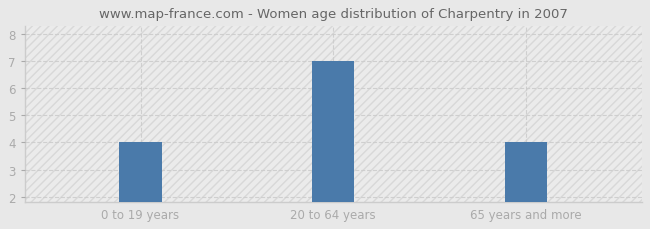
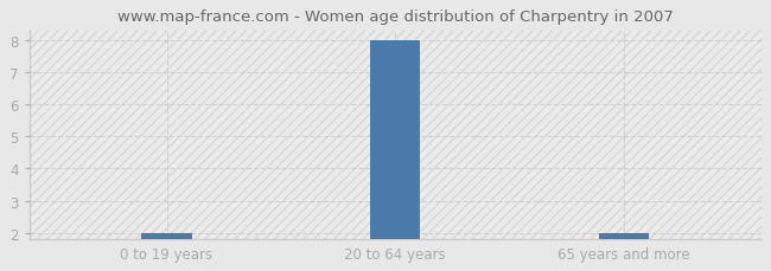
0 to 19 years: 4 -> 2
20 to 64 years: 7 -> 8
65 years and more: 4 -> 2
